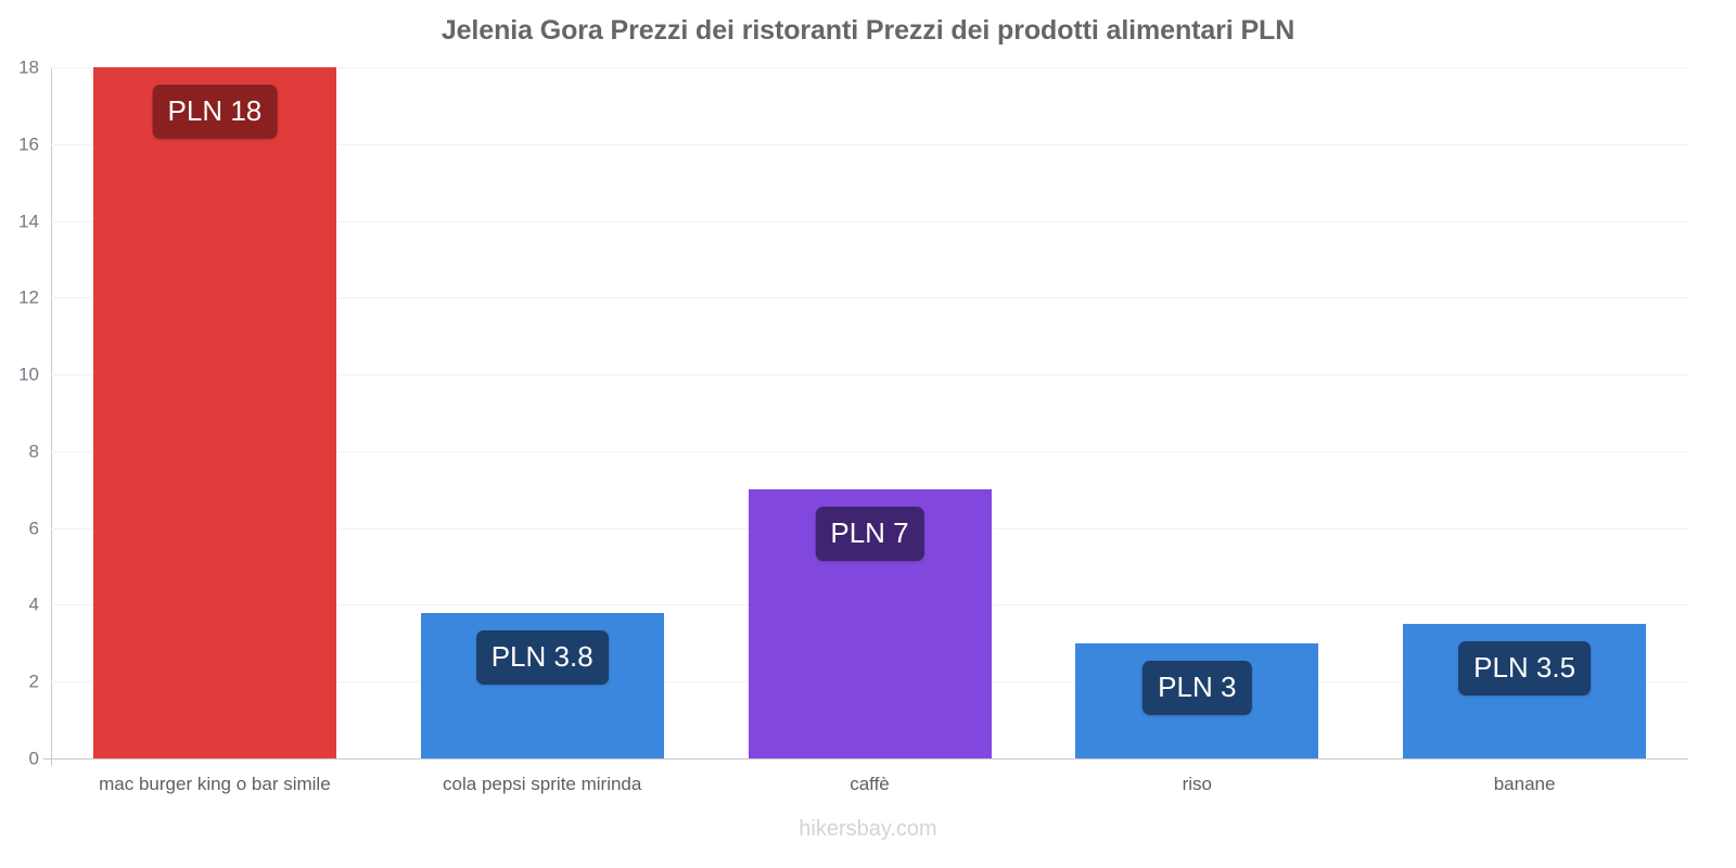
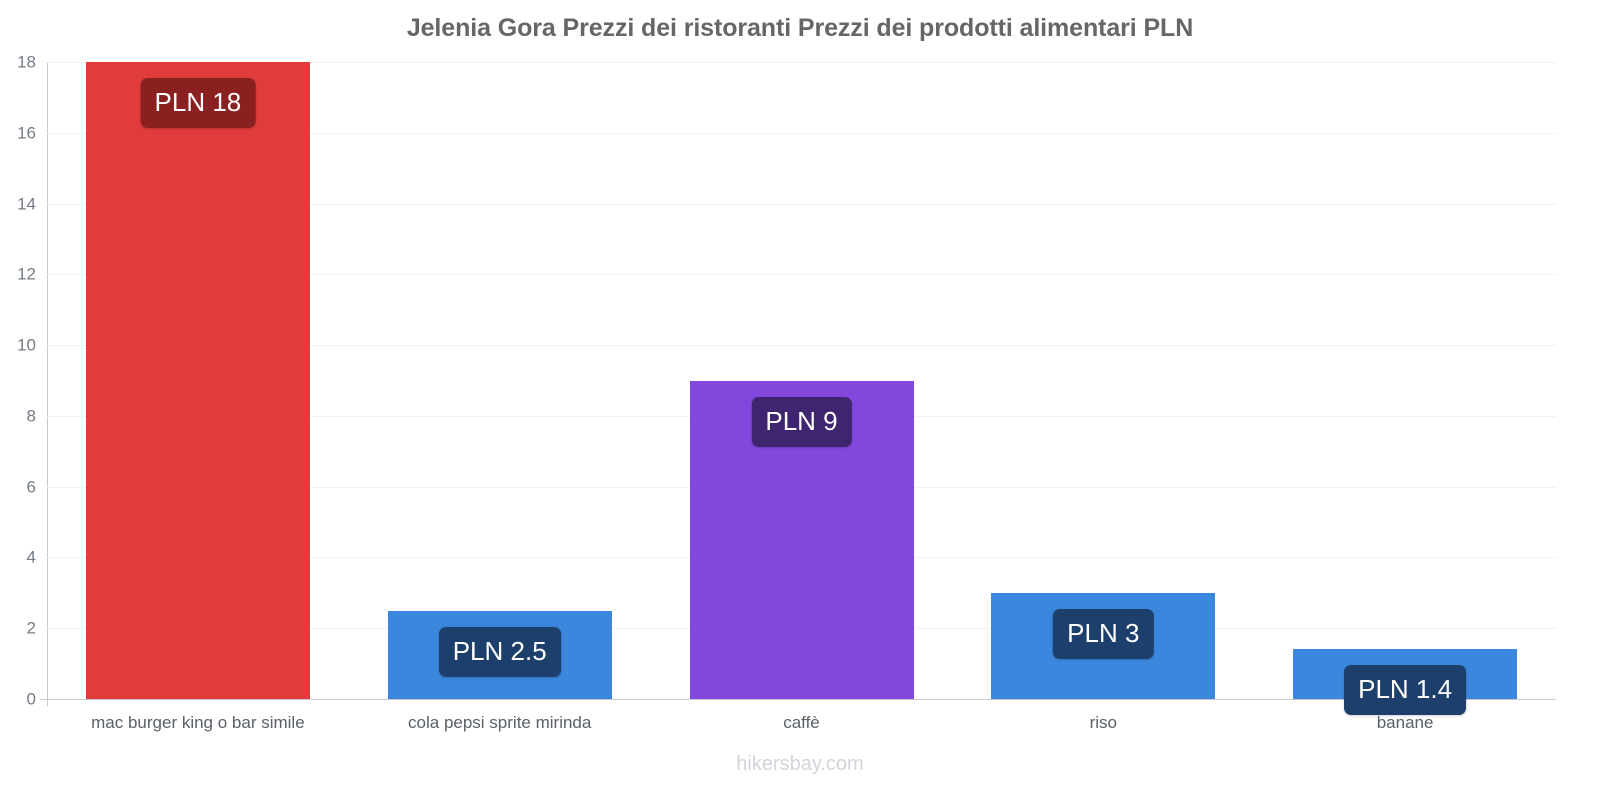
cola pepsi sprite mirinda: 3.8 -> 2.5
caffè: 7 -> 9
banane: 3.5 -> 1.4
